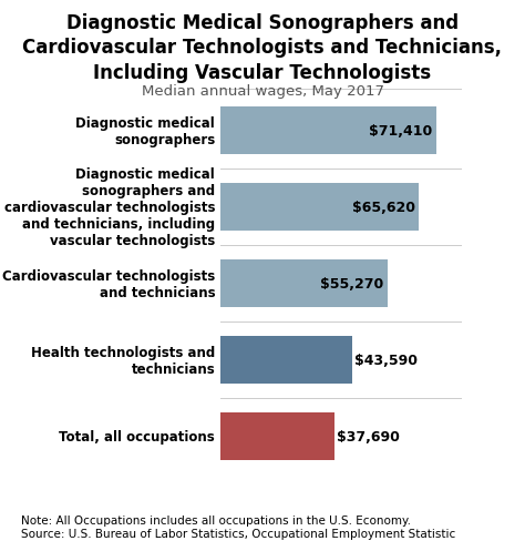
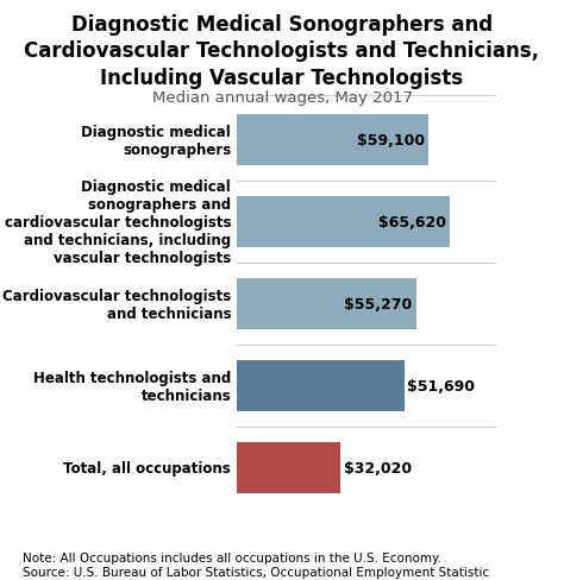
Diagnostic medical sonographers: $71,410 -> $59,100
Health technologists and technicians: $43,590 -> $51,690
Total, all occupations: $37,690 -> $32,020
